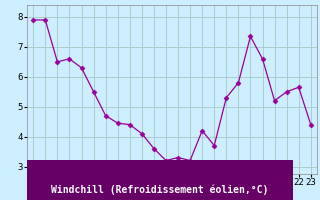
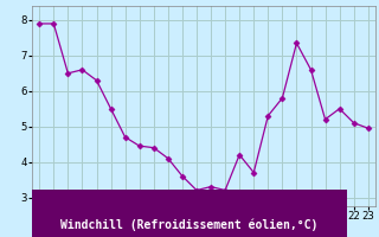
22: 5.65 -> 5.10
23: 4.40 -> 4.95
